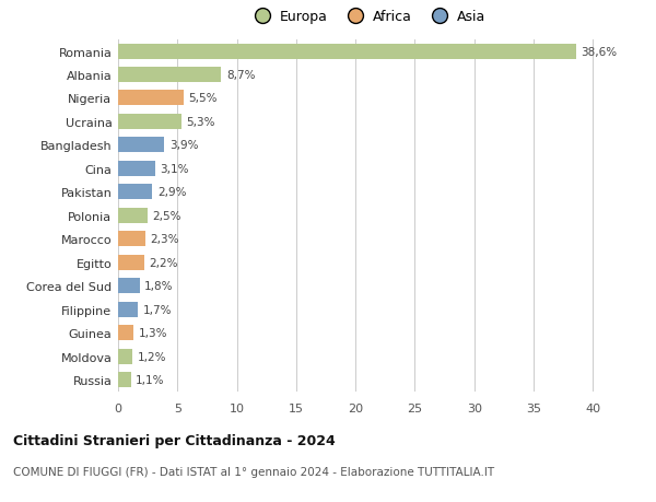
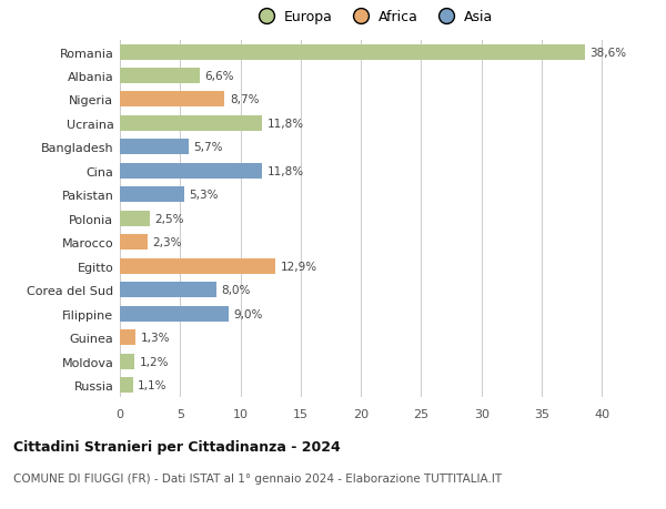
Albania: 8,7% -> 6,6%
Nigeria: 5,5% -> 8,7%
Ucraina: 5,3% -> 11,8%
Bangladesh: 3,9% -> 5,7%
Cina: 3,1% -> 11,8%
Pakistan: 2,9% -> 5,3%
Egitto: 2,2% -> 12,9%
Corea del Sud: 1,8% -> 8,0%
Filippine: 1,7% -> 9,0%
